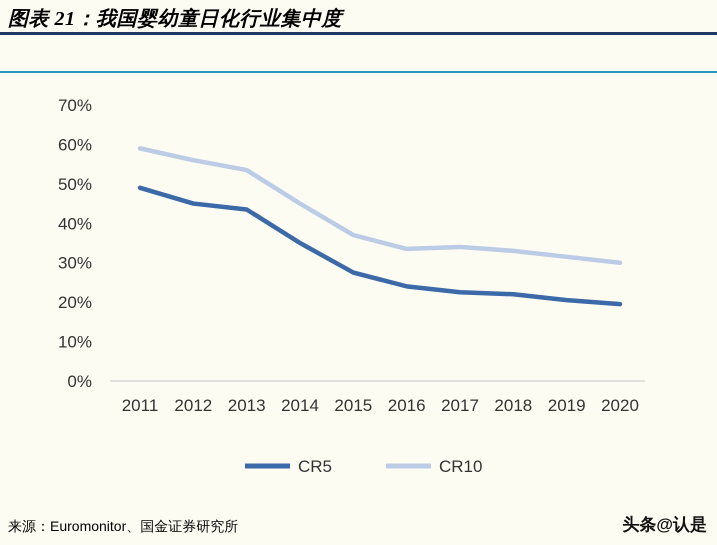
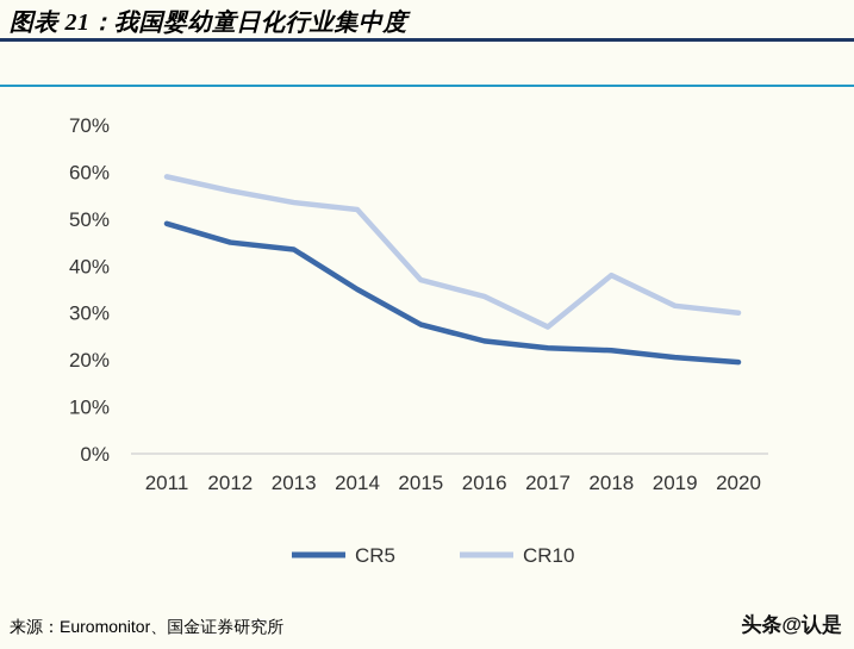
CR10/2014: 45% -> 52%
CR10/2017: 34% -> 27%
CR10/2018: 33% -> 38%
